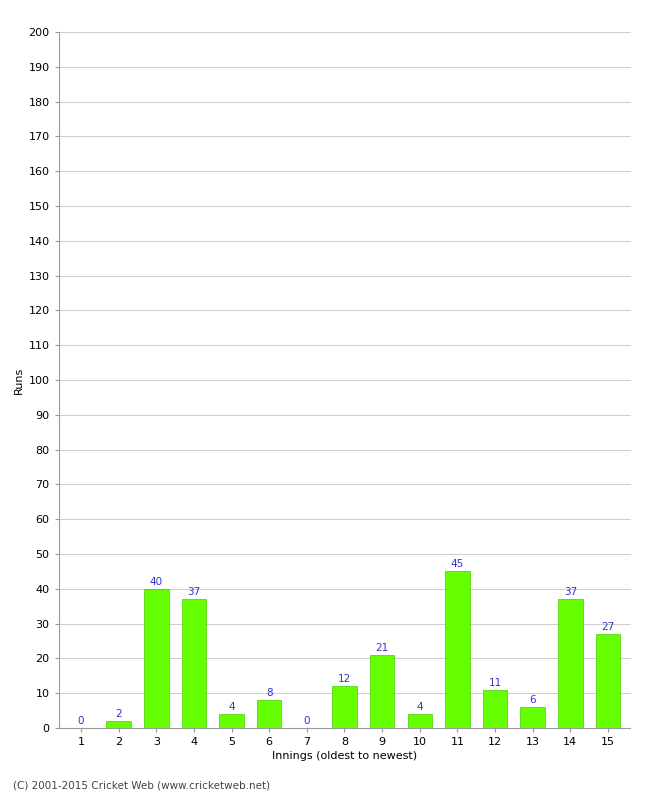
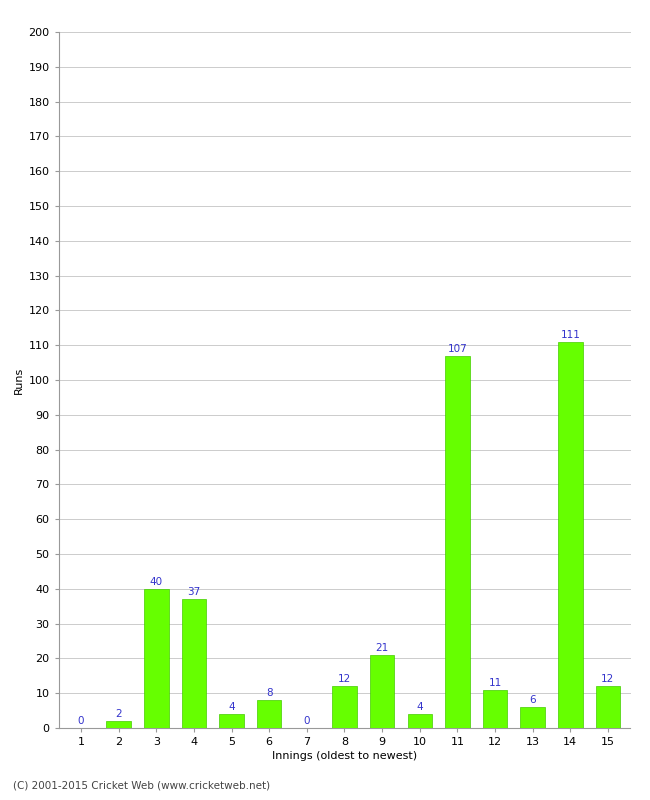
11: 45 -> 107
14: 37 -> 111
15: 27 -> 12
